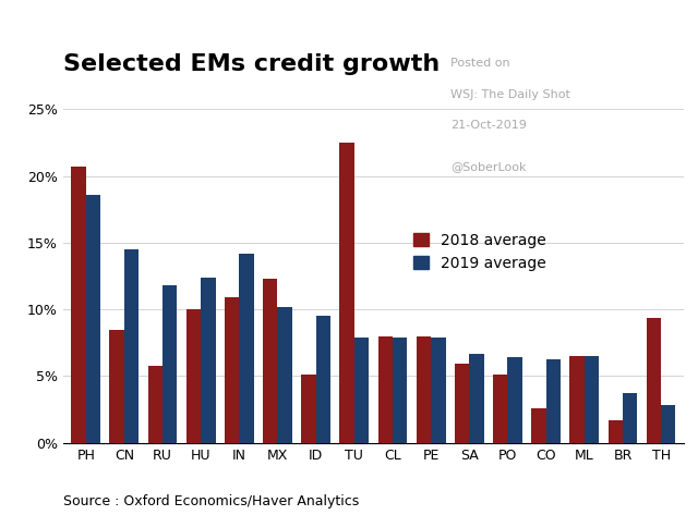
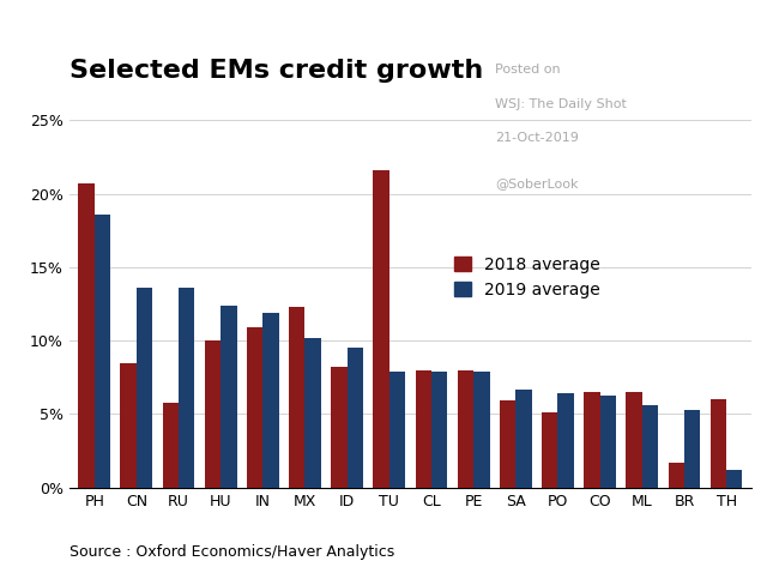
2019 average/CN: 14.5% -> 13.6%
2019 average/RU: 11.8% -> 13.6%
2019 average/IN: 14.2% -> 11.9%
2018 average/ID: 5.1% -> 8.2%
2018 average/TU: 22.5% -> 21.6%
2018 average/CO: 2.6% -> 6.5%
2019 average/ML: 6.5% -> 5.6%
2019 average/BR: 3.7% -> 5.3%
2018 average/TH: 9.4% -> 6.0%
2019 average/TH: 2.8% -> 1.2%
